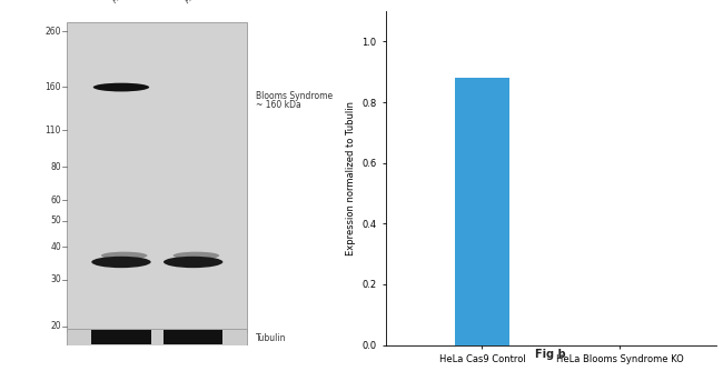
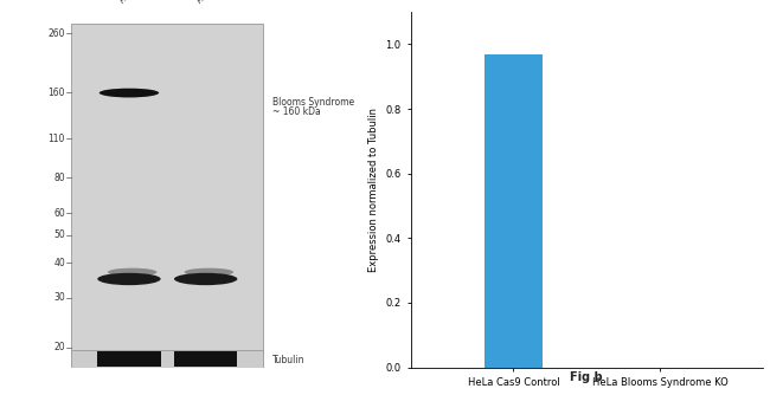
HeLa Cas9 Control: 0.88 -> 0.97
